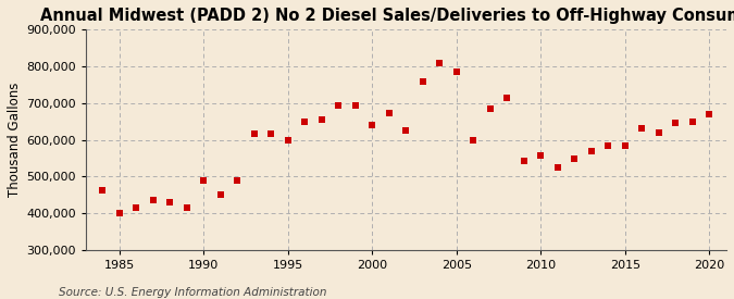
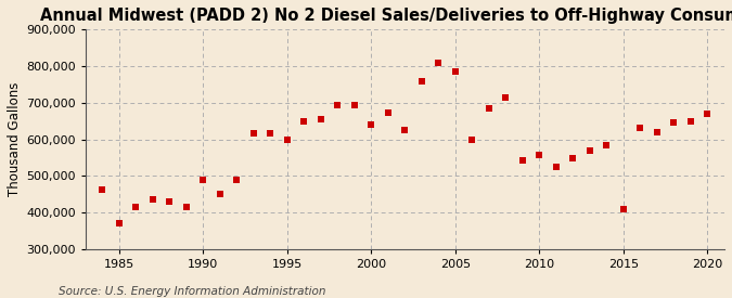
1985: 400,000 -> 370,000
2015: 583,000 -> 410,000
